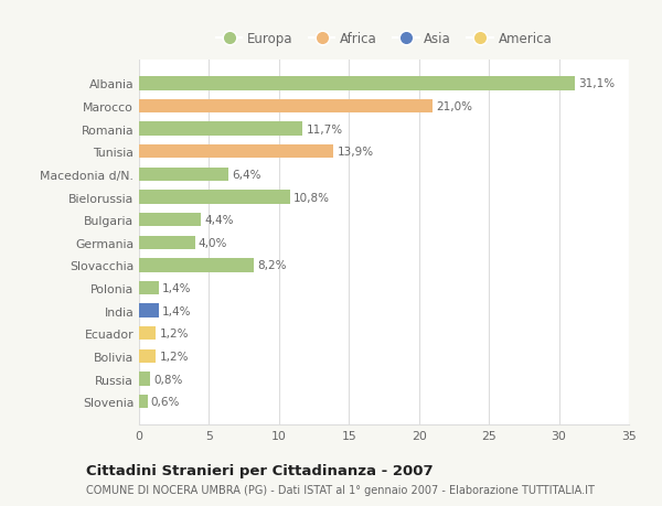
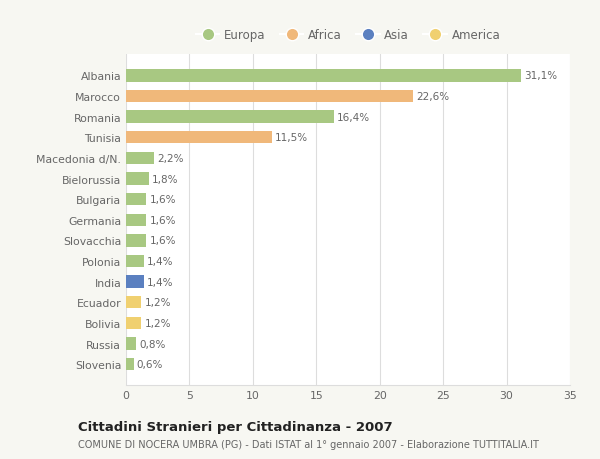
Marocco: 21,0% -> 22,6%
Romania: 11,7% -> 16,4%
Tunisia: 13,9% -> 11,5%
Macedonia d/N.: 6,4% -> 2,2%
Bielorussia: 10,8% -> 1,8%
Bulgaria: 4,4% -> 1,6%
Germania: 4,0% -> 1,6%
Slovacchia: 8,2% -> 1,6%
